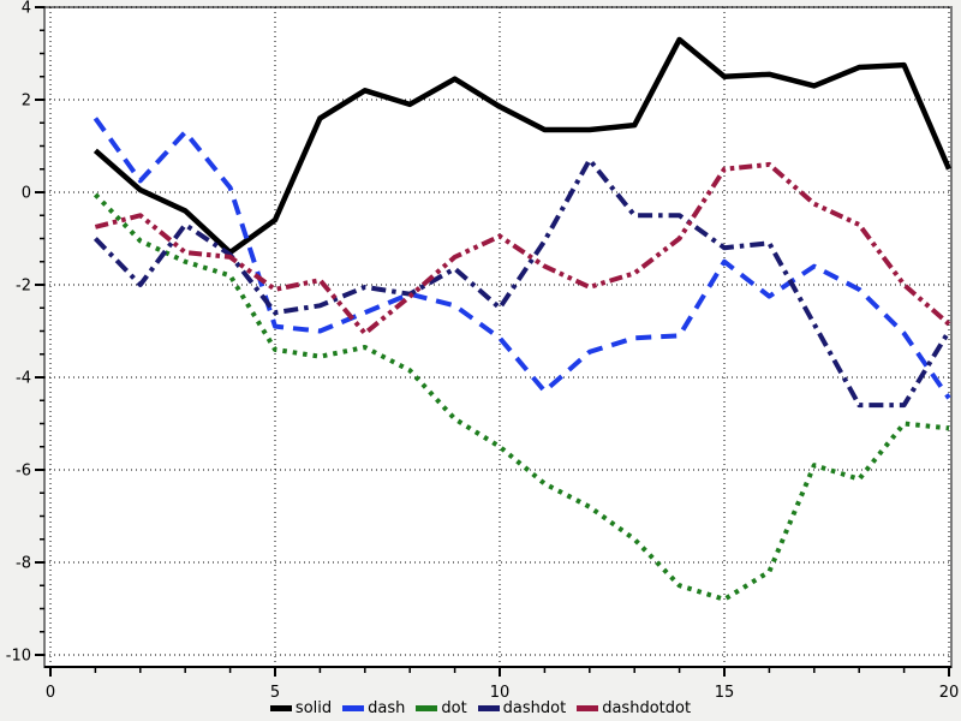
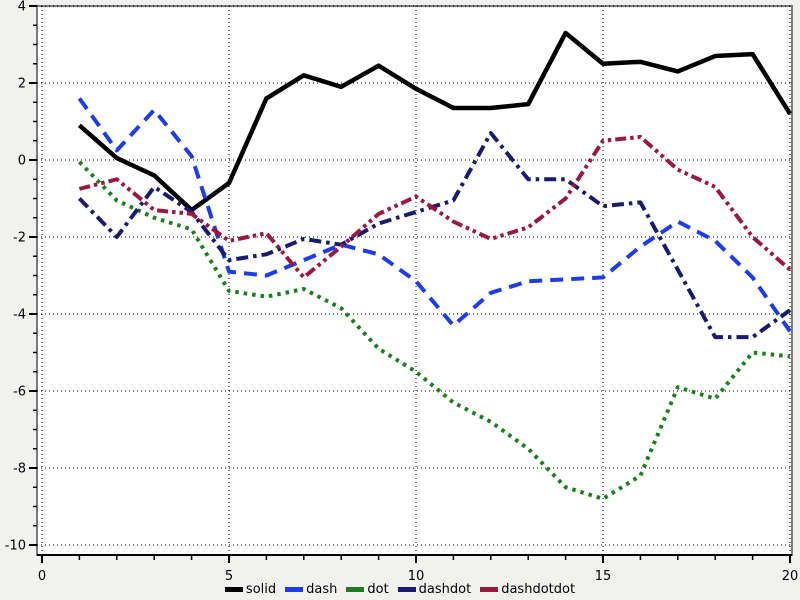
dashdot/10: -2.5 -> -1.4
dash/15: -1.5 -> -3.0
solid/20: 0.5 -> 1.2
dashdot/20: -3.0 -> -3.9
